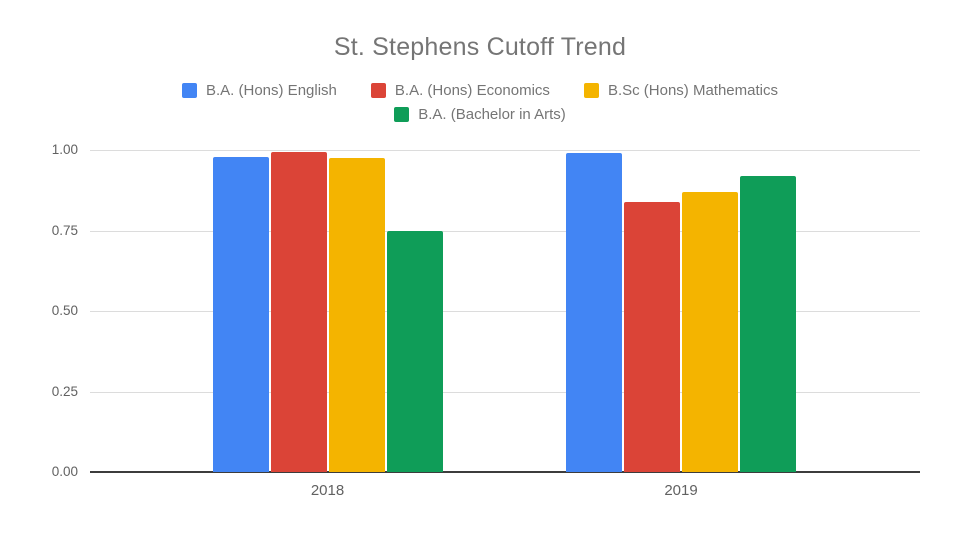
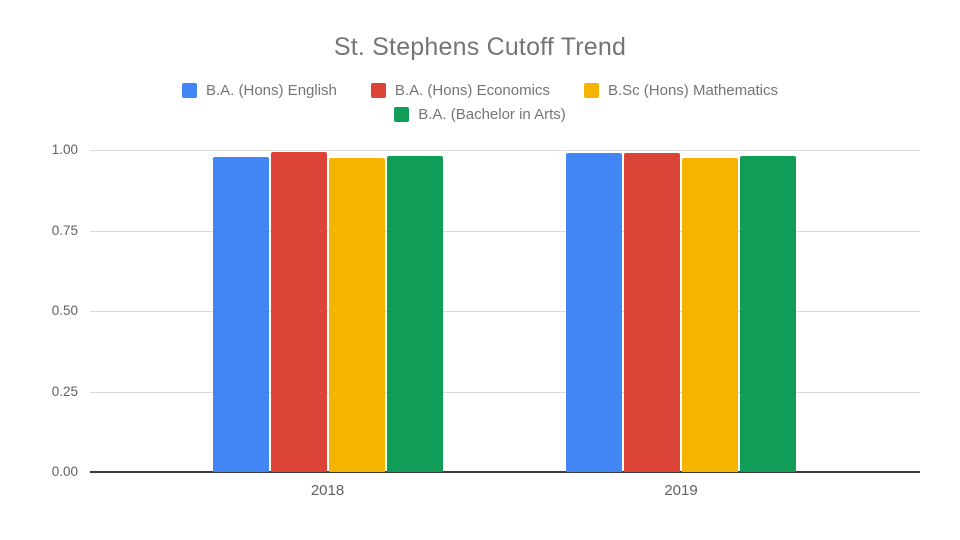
B.A. (Bachelor in Arts)/2018: 0.75 -> 0.98
B.A. (Hons) Economics/2019: 0.84 -> 0.99
B.Sc (Hons) Mathematics/2019: 0.87 -> 0.97
B.A. (Bachelor in Arts)/2019: 0.92 -> 0.98
